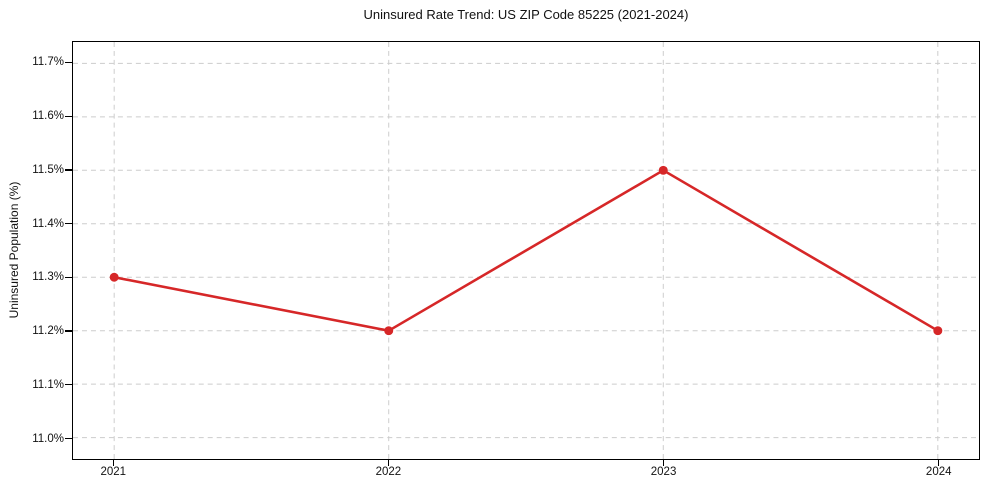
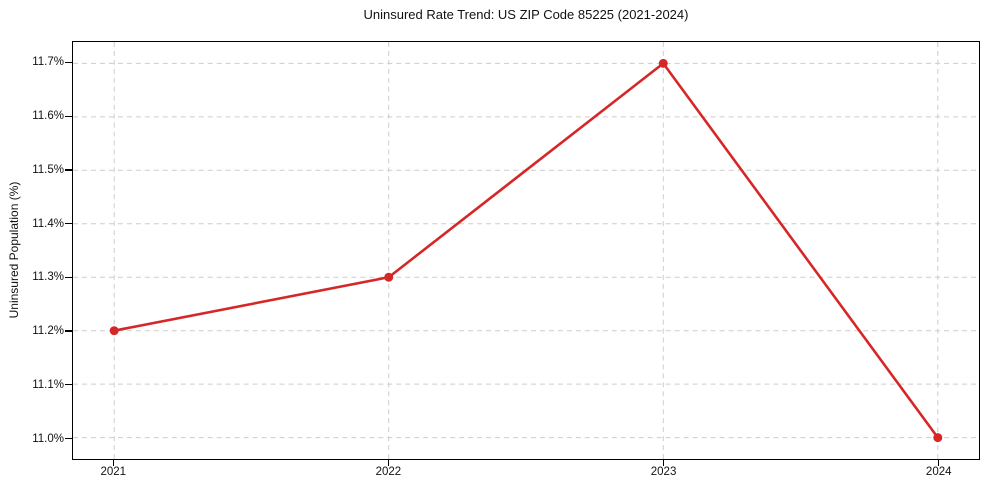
2021: 11.3% -> 11.2%
2022: 11.2% -> 11.3%
2023: 11.5% -> 11.7%
2024: 11.2% -> 11.0%
